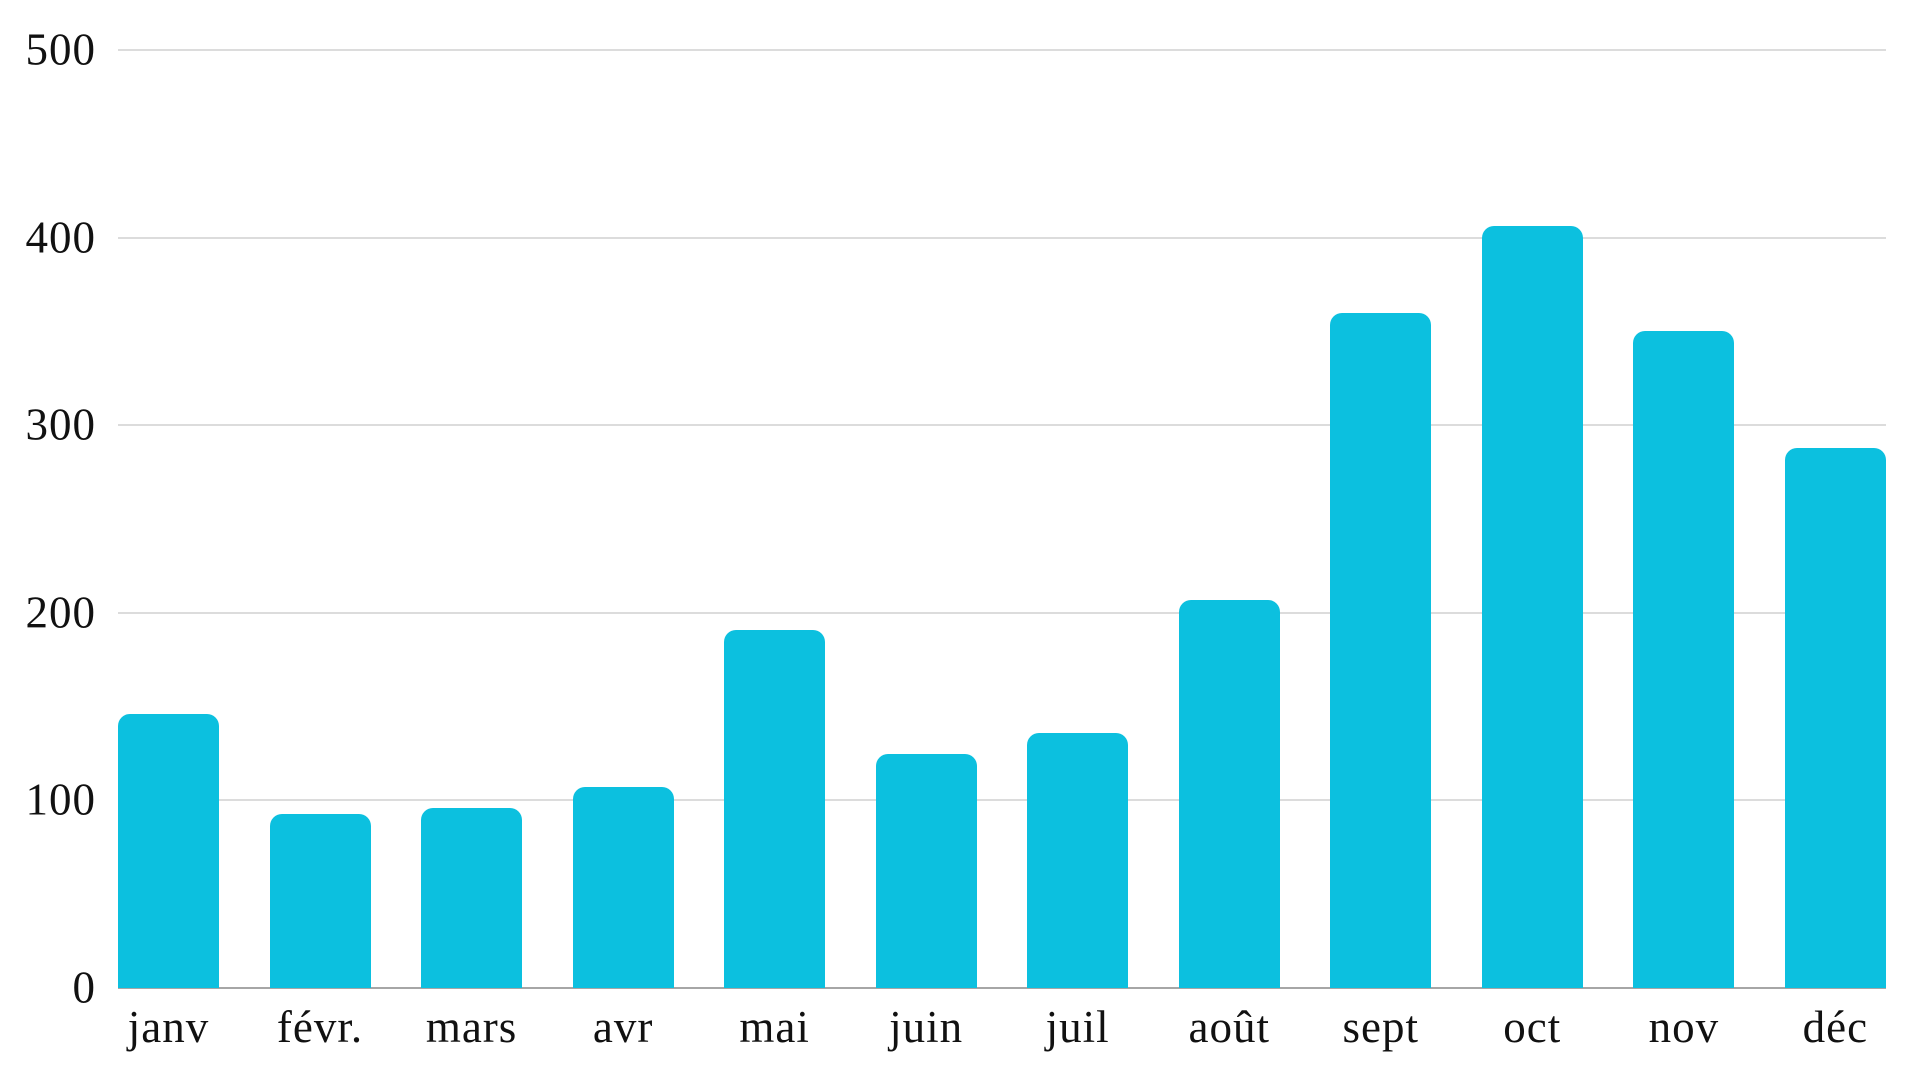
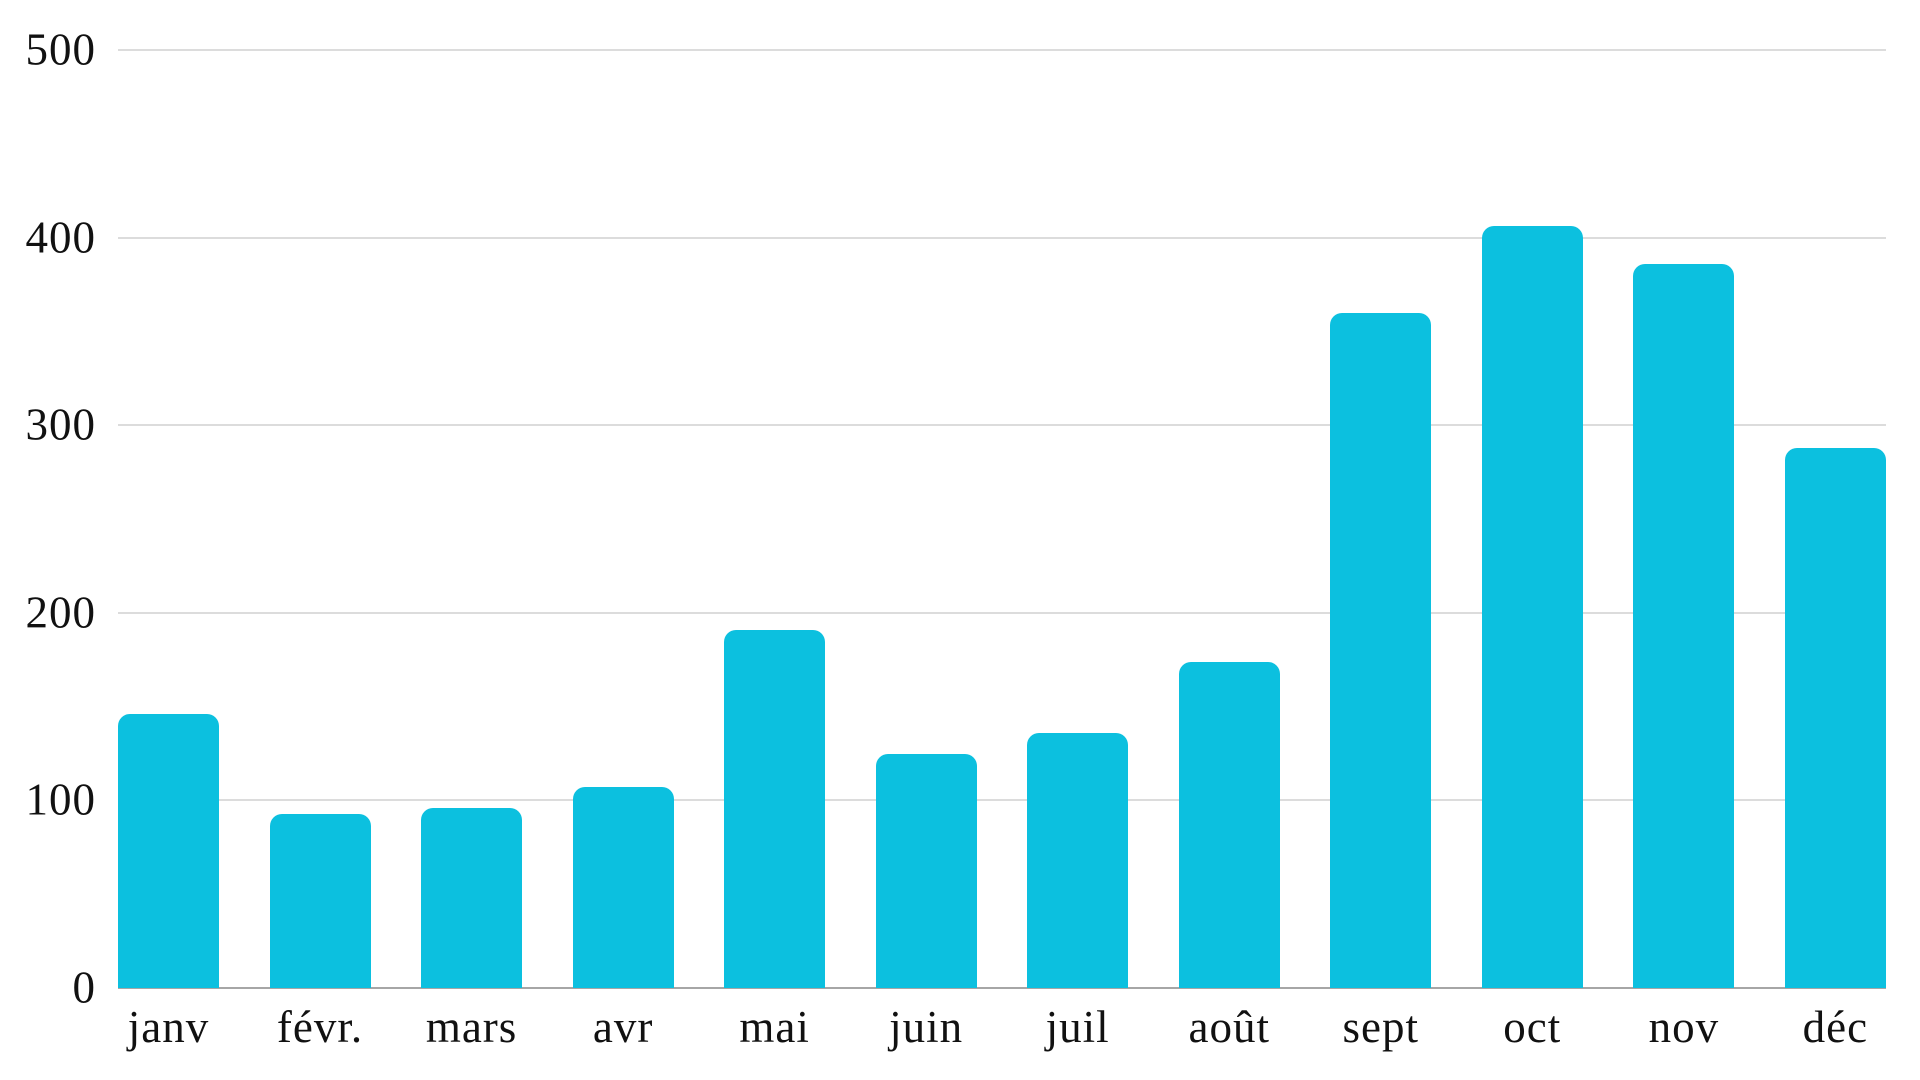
août: 207 -> 174
nov: 350 -> 386
